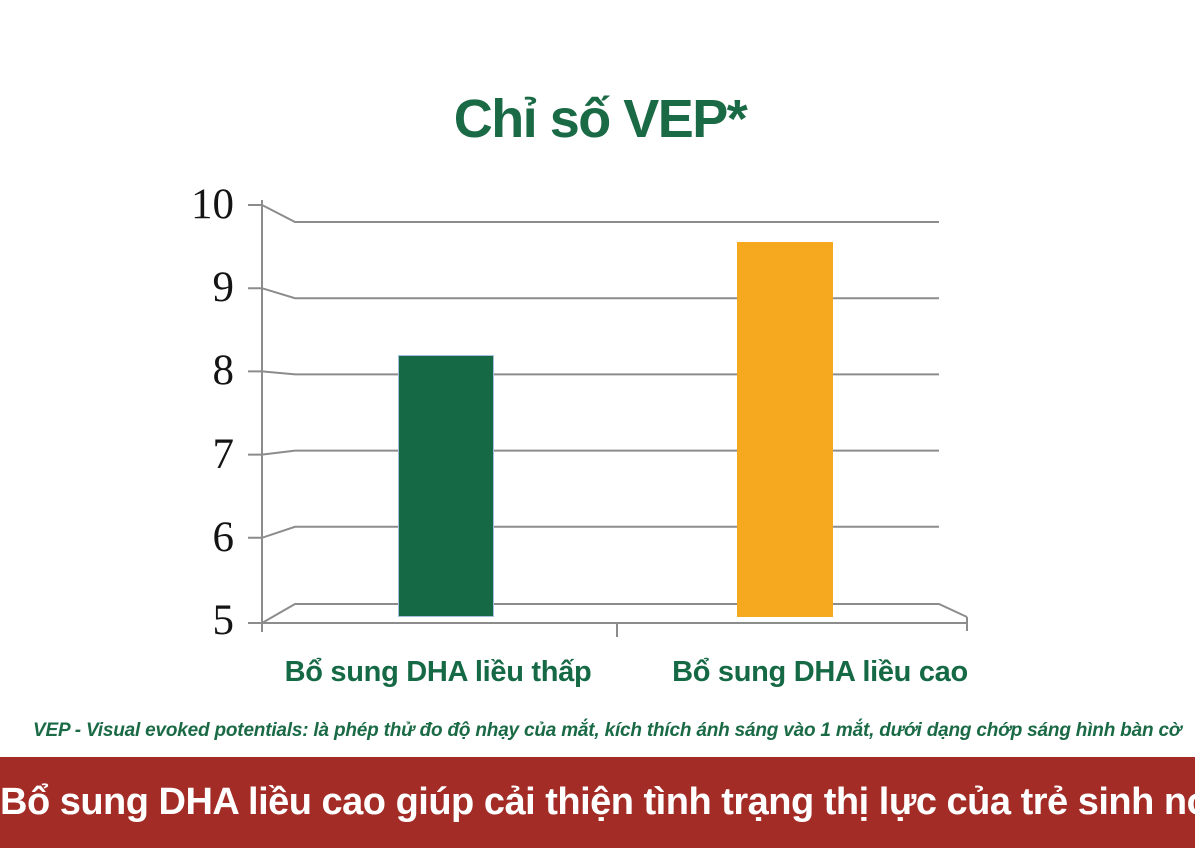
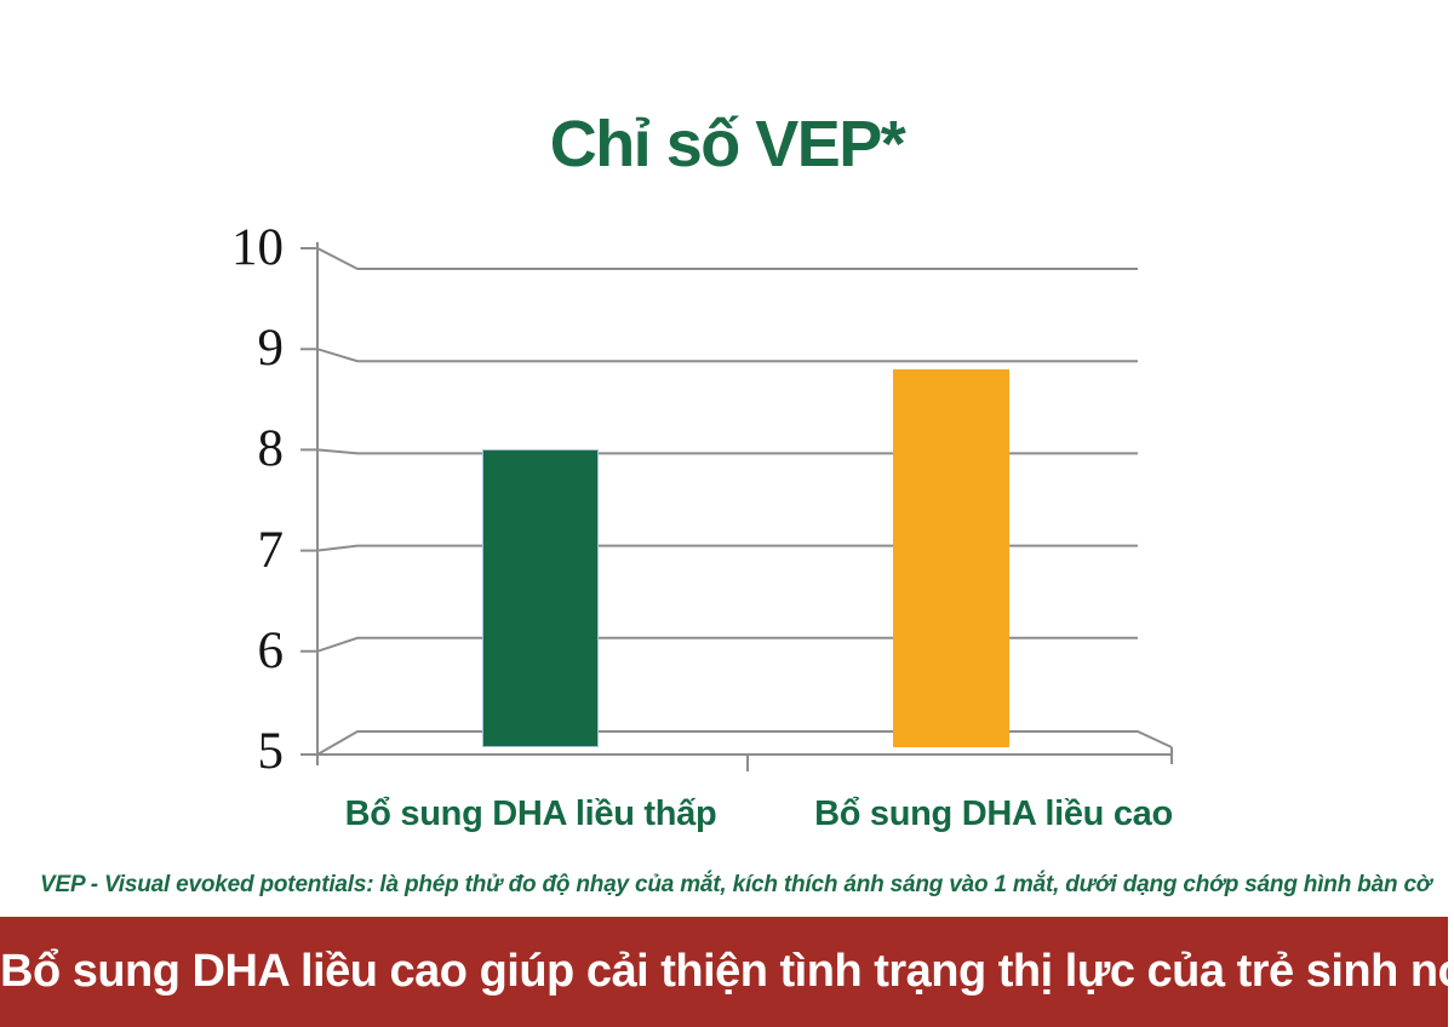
Bổ sung DHA liều thấp: 8.2 -> 8.0
Bổ sung DHA liều cao: 9.6 -> 8.8
